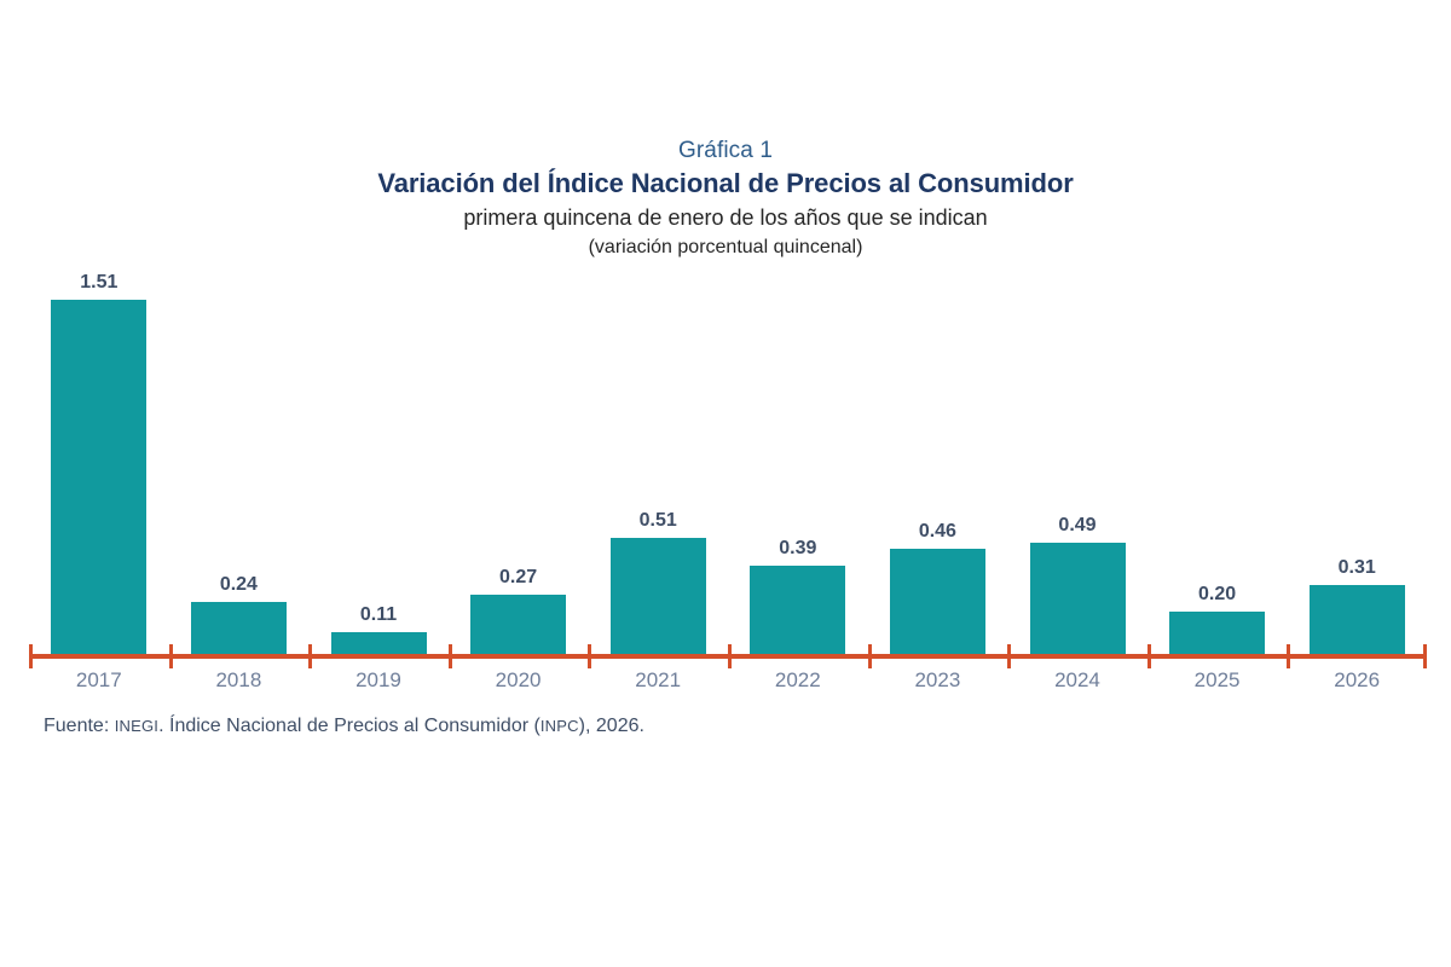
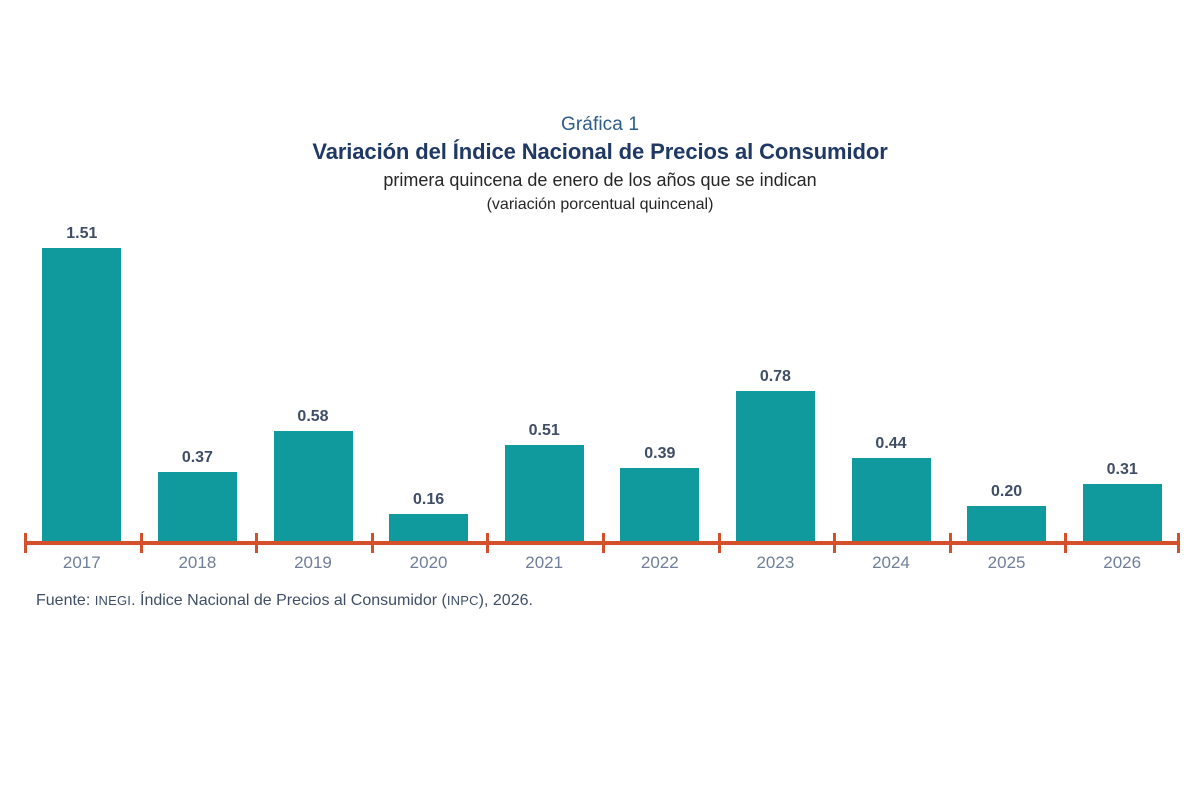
2018: 0.24 -> 0.37
2019: 0.11 -> 0.58
2020: 0.27 -> 0.16
2023: 0.46 -> 0.78
2024: 0.49 -> 0.44
